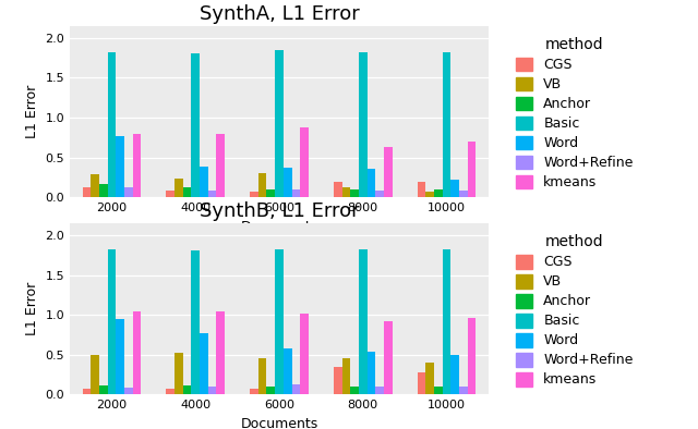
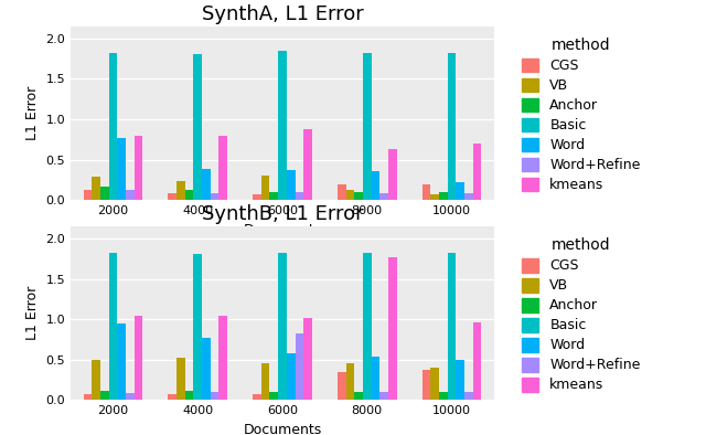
SynthB, L1 Error/Word+Refine/6000: 0.13 -> 0.82
SynthB, L1 Error/kmeans/8000: 0.92 -> 1.76
SynthB, L1 Error/CGS/10000: 0.28 -> 0.38
